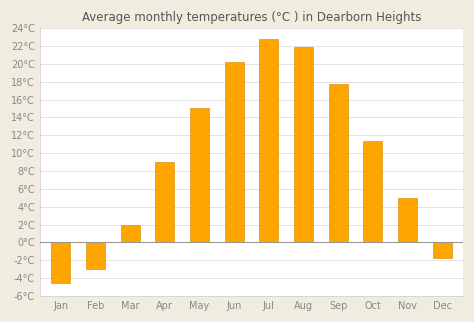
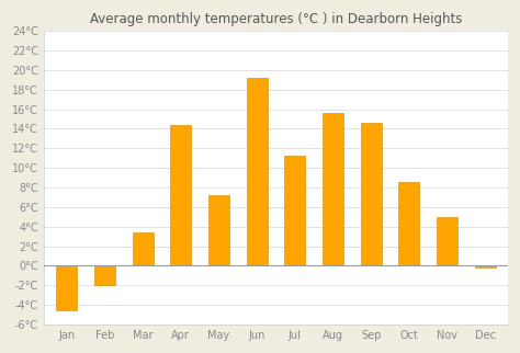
Feb: -3.0°C -> -2.0°C
Mar: 2.0°C -> 3.4°C
Apr: 9.0°C -> 14.4°C
May: 15.0°C -> 7.2°C
Jun: 20.2°C -> 19.2°C
Jul: 22.8°C -> 11.2°C
Aug: 21.9°C -> 15.6°C
Sep: 17.7°C -> 14.6°C
Oct: 11.3°C -> 8.6°C
Dec: -1.7°C -> -0.2°C
